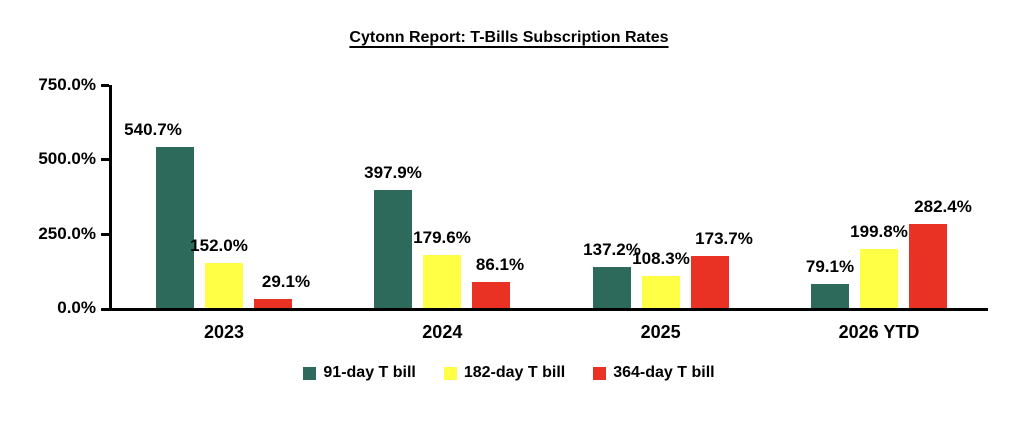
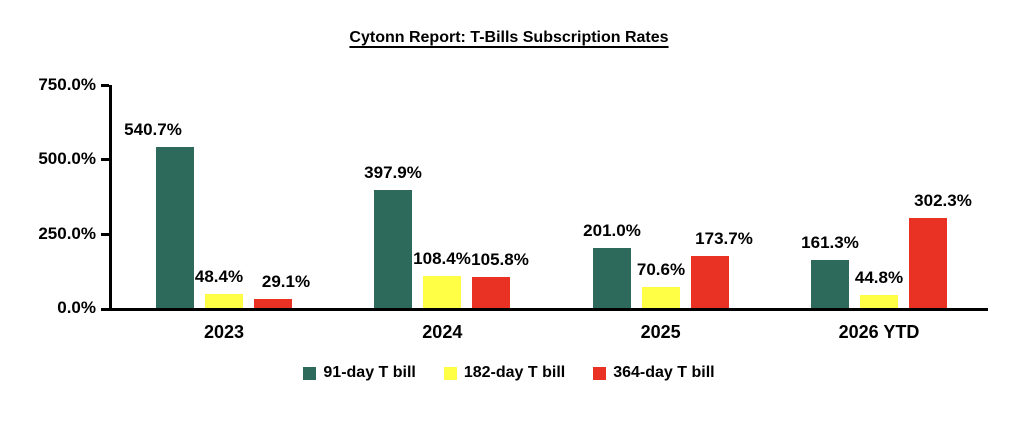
182-day T bill/2023: 152.0% -> 48.4%
182-day T bill/2024: 179.6% -> 108.4%
364-day T bill/2024: 86.1% -> 105.8%
91-day T bill/2025: 137.2% -> 201.0%
182-day T bill/2025: 108.3% -> 70.6%
91-day T bill/2026 YTD: 79.1% -> 161.3%
182-day T bill/2026 YTD: 199.8% -> 44.8%
364-day T bill/2026 YTD: 282.4% -> 302.3%
